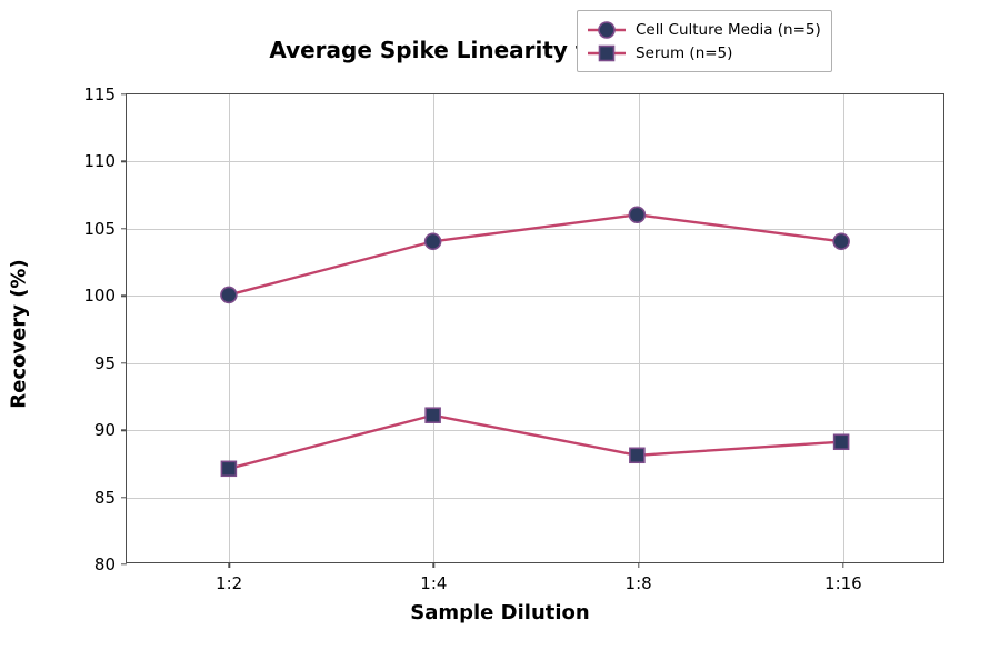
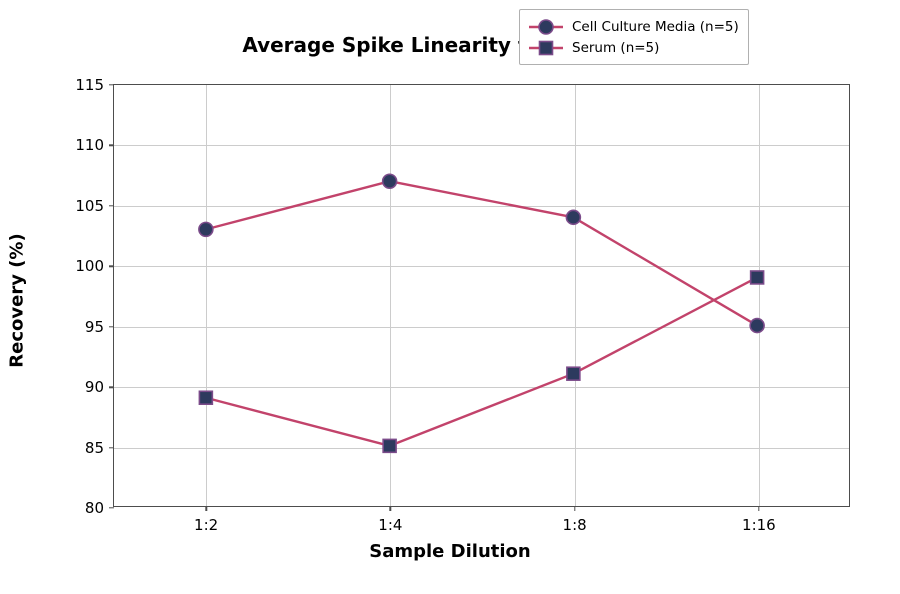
Cell Culture Media (n=5)/1:2: 100 -> 103
Serum (n=5)/1:2: 87 -> 89
Cell Culture Media (n=5)/1:4: 104 -> 107
Serum (n=5)/1:4: 91 -> 85
Cell Culture Media (n=5)/1:8: 106 -> 104
Serum (n=5)/1:8: 88 -> 91
Cell Culture Media (n=5)/1:16: 104 -> 95
Serum (n=5)/1:16: 89 -> 99
